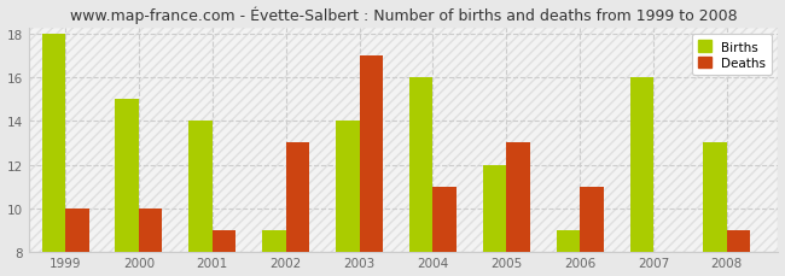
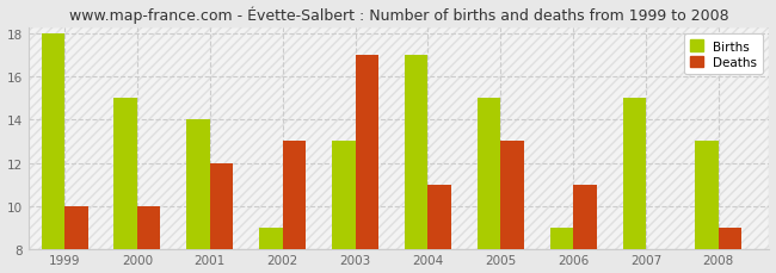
Deaths/2001: 9 -> 12
Births/2003: 14 -> 13
Births/2004: 16 -> 17
Births/2005: 12 -> 15
Births/2007: 16 -> 15
